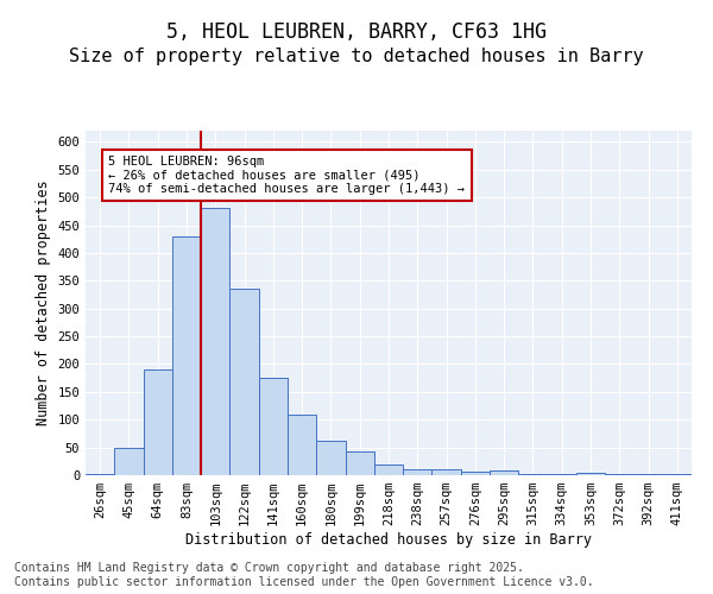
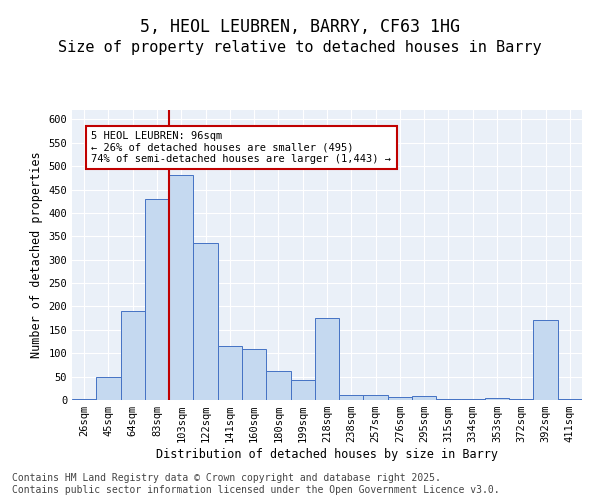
141sqm: 175 -> 115
218sqm: 20 -> 175
392sqm: 3 -> 170
